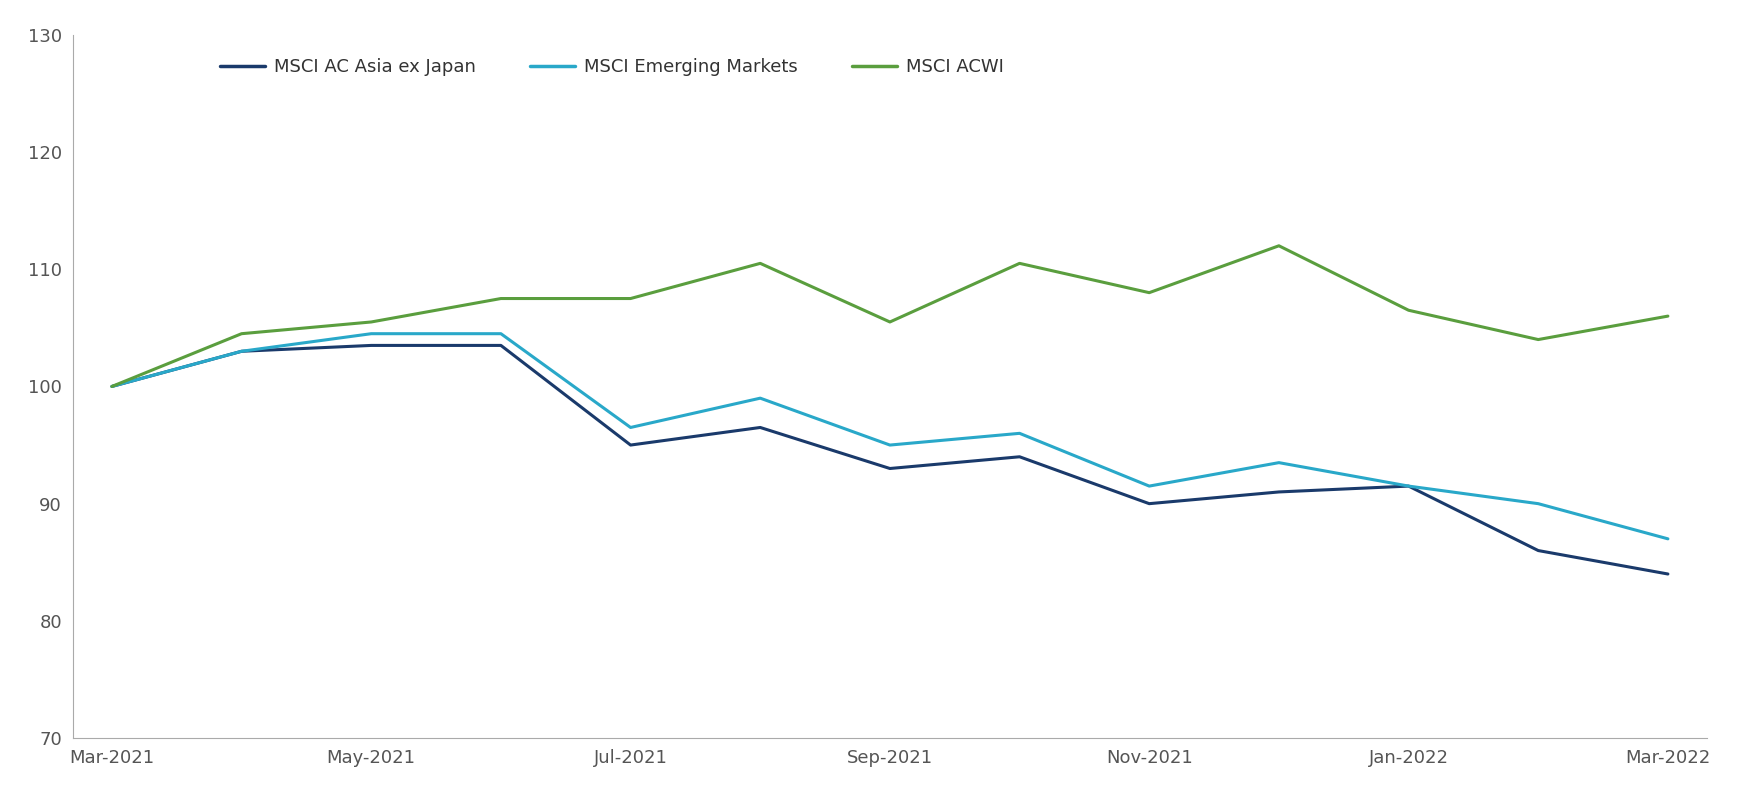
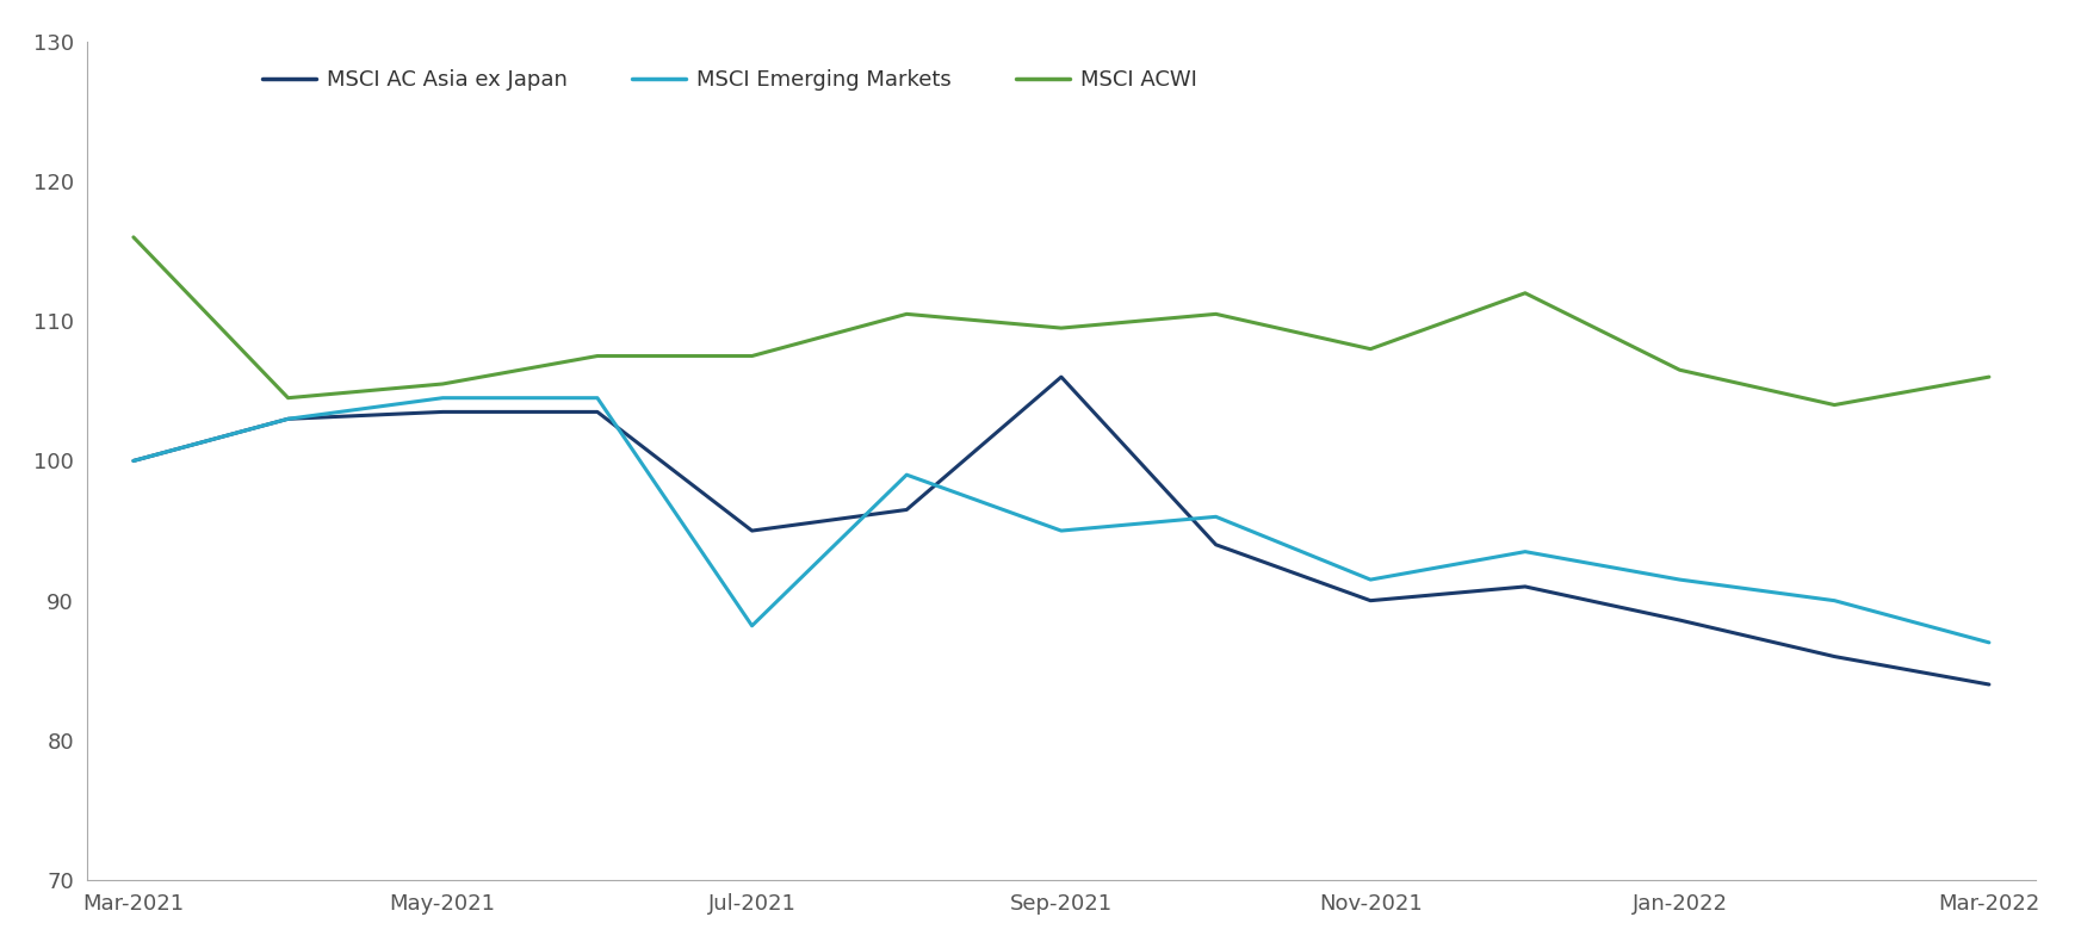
MSCI ACWI/Mar-2021: 100.0 -> 116.0
MSCI Emerging Markets/Jul-2021: 96.5 -> 88.2
MSCI AC Asia ex Japan/Sep-2021: 93.0 -> 106.0
MSCI ACWI/Sep-2021: 105.5 -> 109.5
MSCI AC Asia ex Japan/Jan-2022: 91.5 -> 88.6
